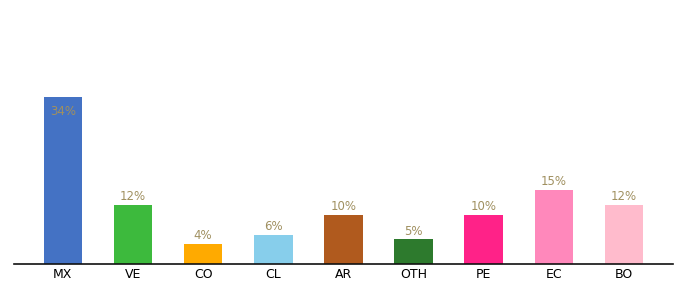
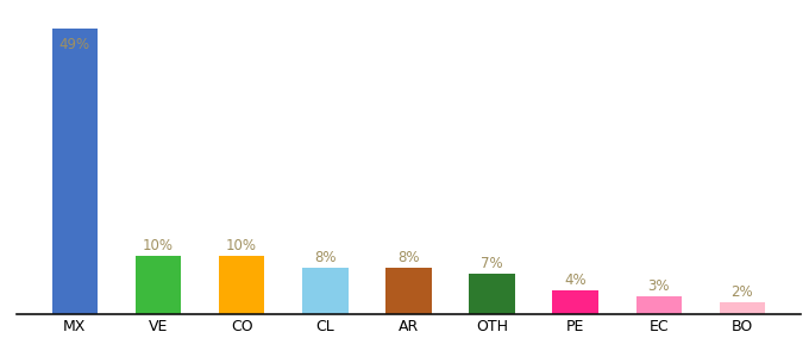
MX: 34% -> 49%
VE: 12% -> 10%
CO: 4% -> 10%
CL: 6% -> 8%
AR: 10% -> 8%
OTH: 5% -> 7%
PE: 10% -> 4%
EC: 15% -> 3%
BO: 12% -> 2%
